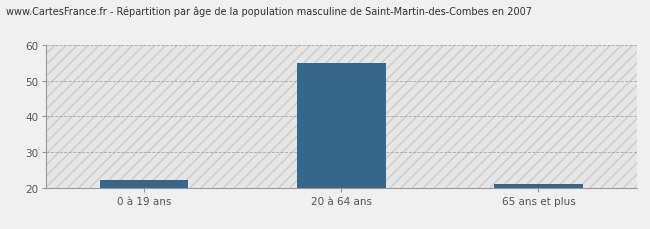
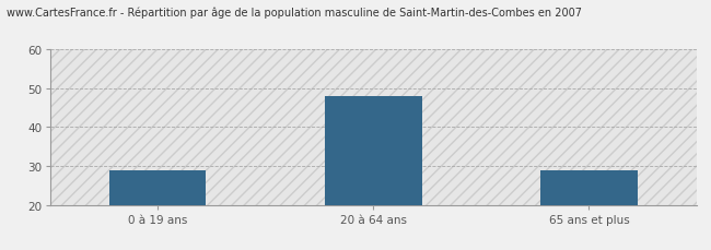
0 à 19 ans: 22 -> 29
20 à 64 ans: 55 -> 48
65 ans et plus: 21 -> 29
